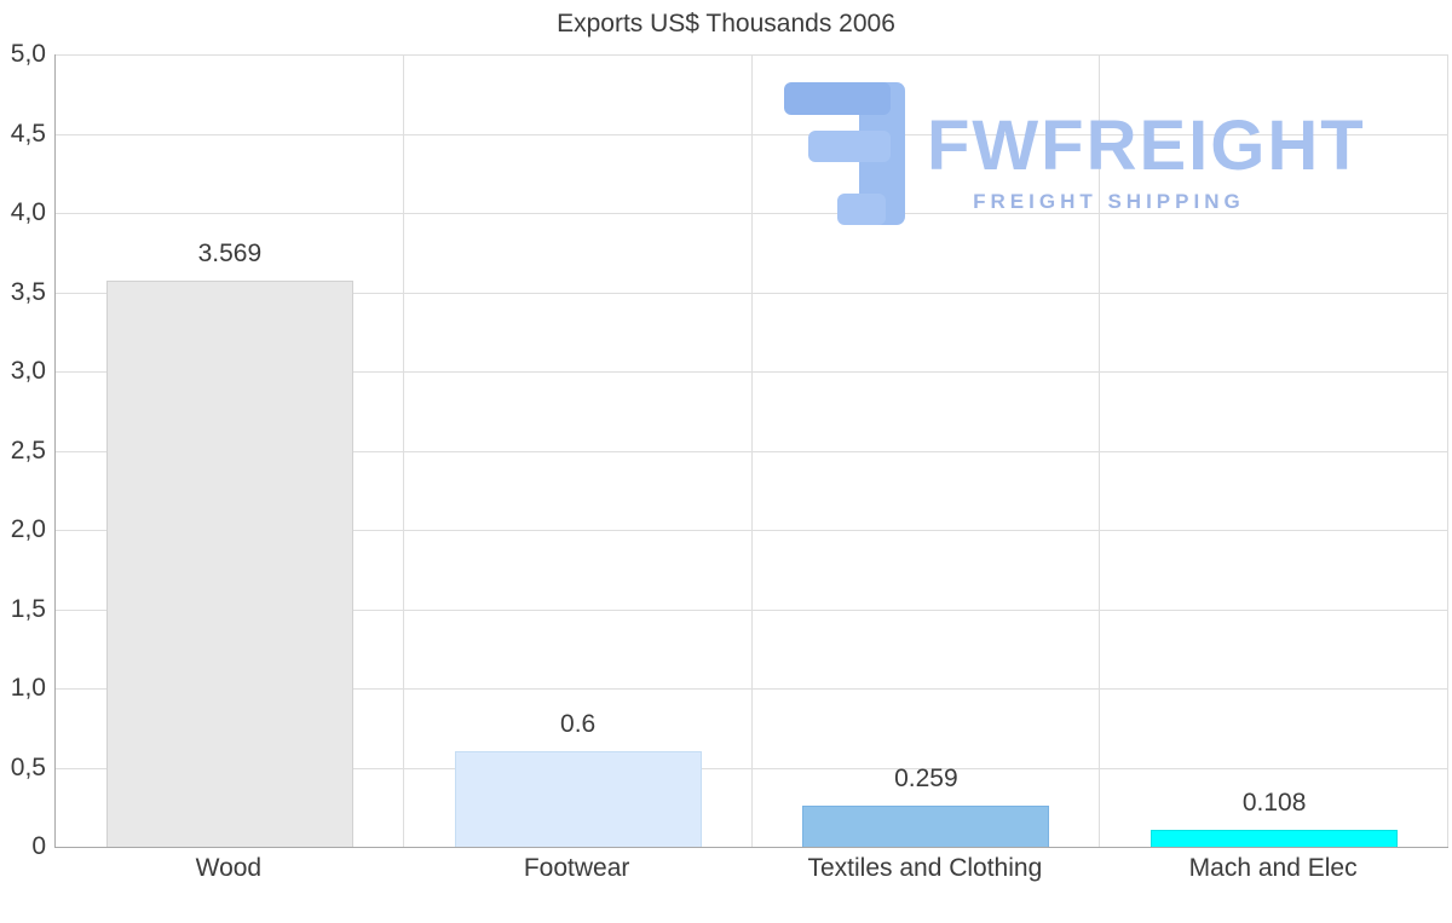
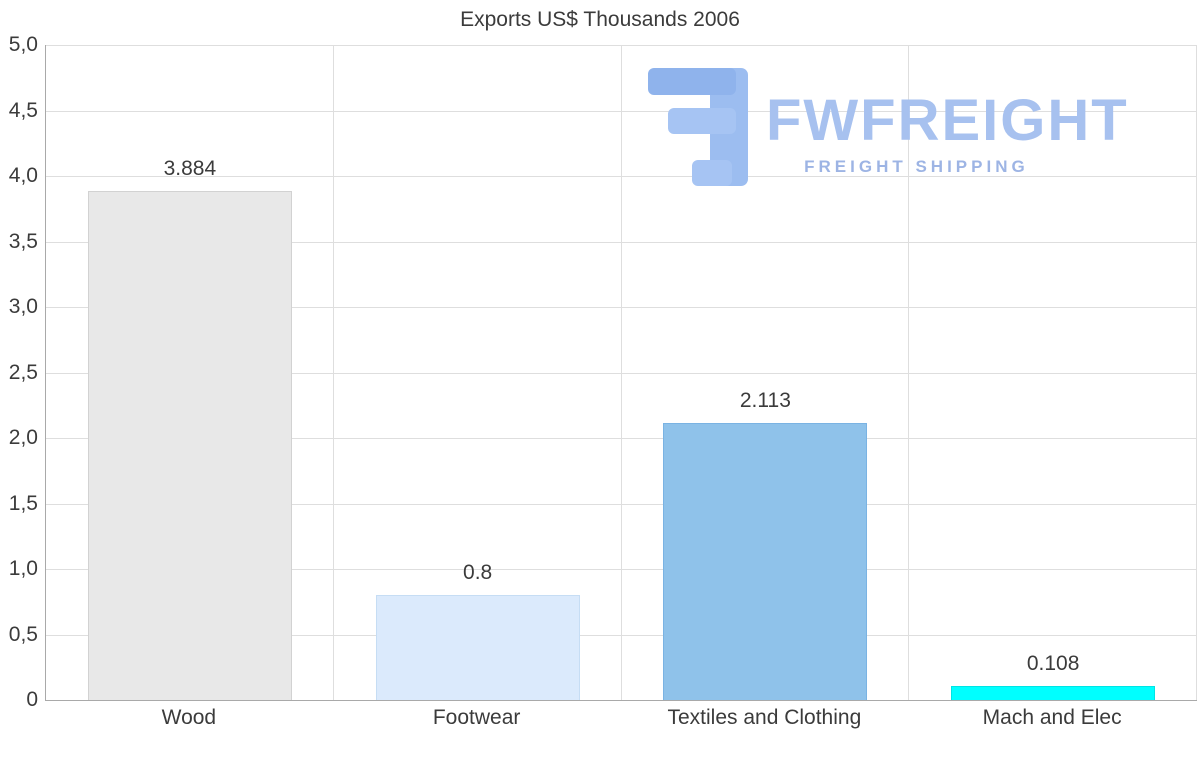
Wood: 3.569 -> 3.884
Footwear: 0.6 -> 0.8
Textiles and Clothing: 0.259 -> 2.113
